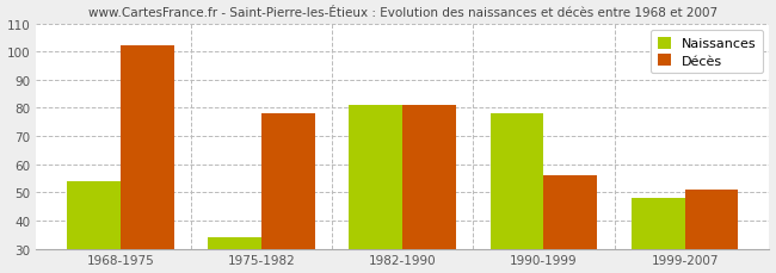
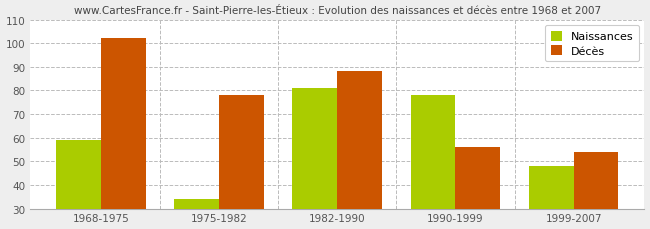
Naissances/1968-1975: 54 -> 59
Décès/1982-1990: 81 -> 88
Décès/1999-2007: 51 -> 54
